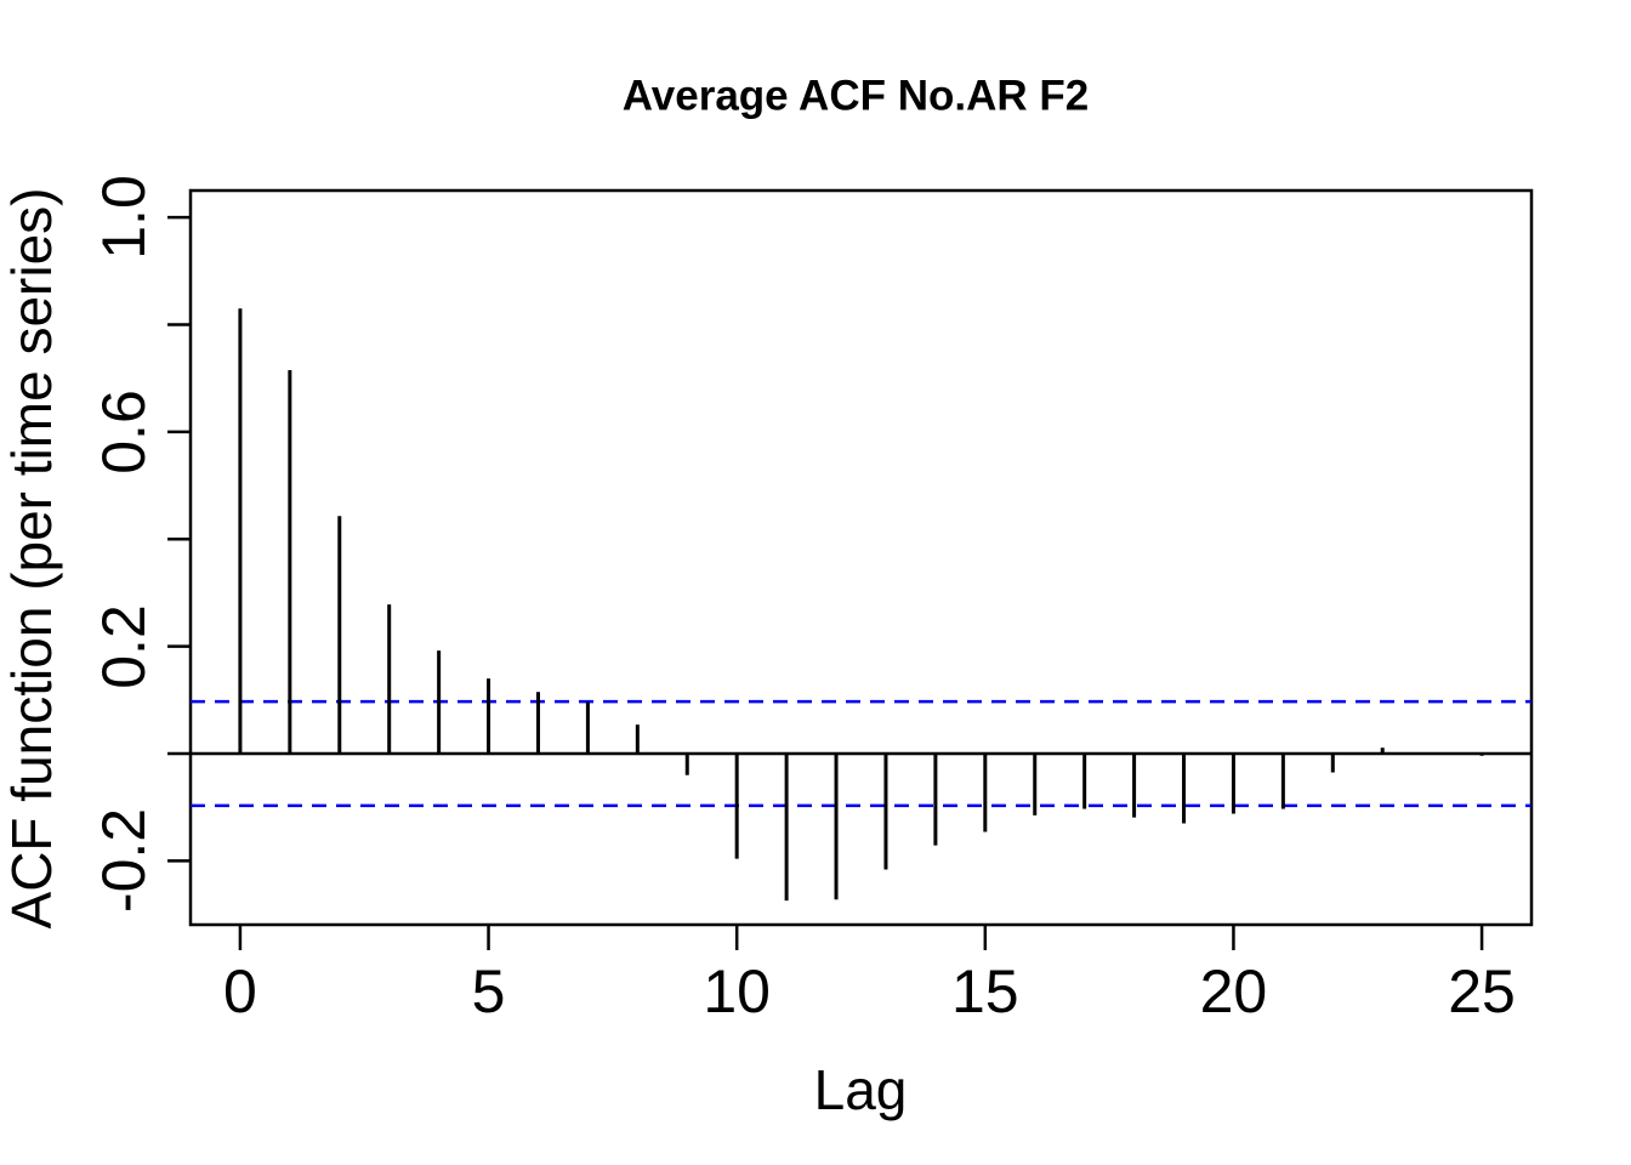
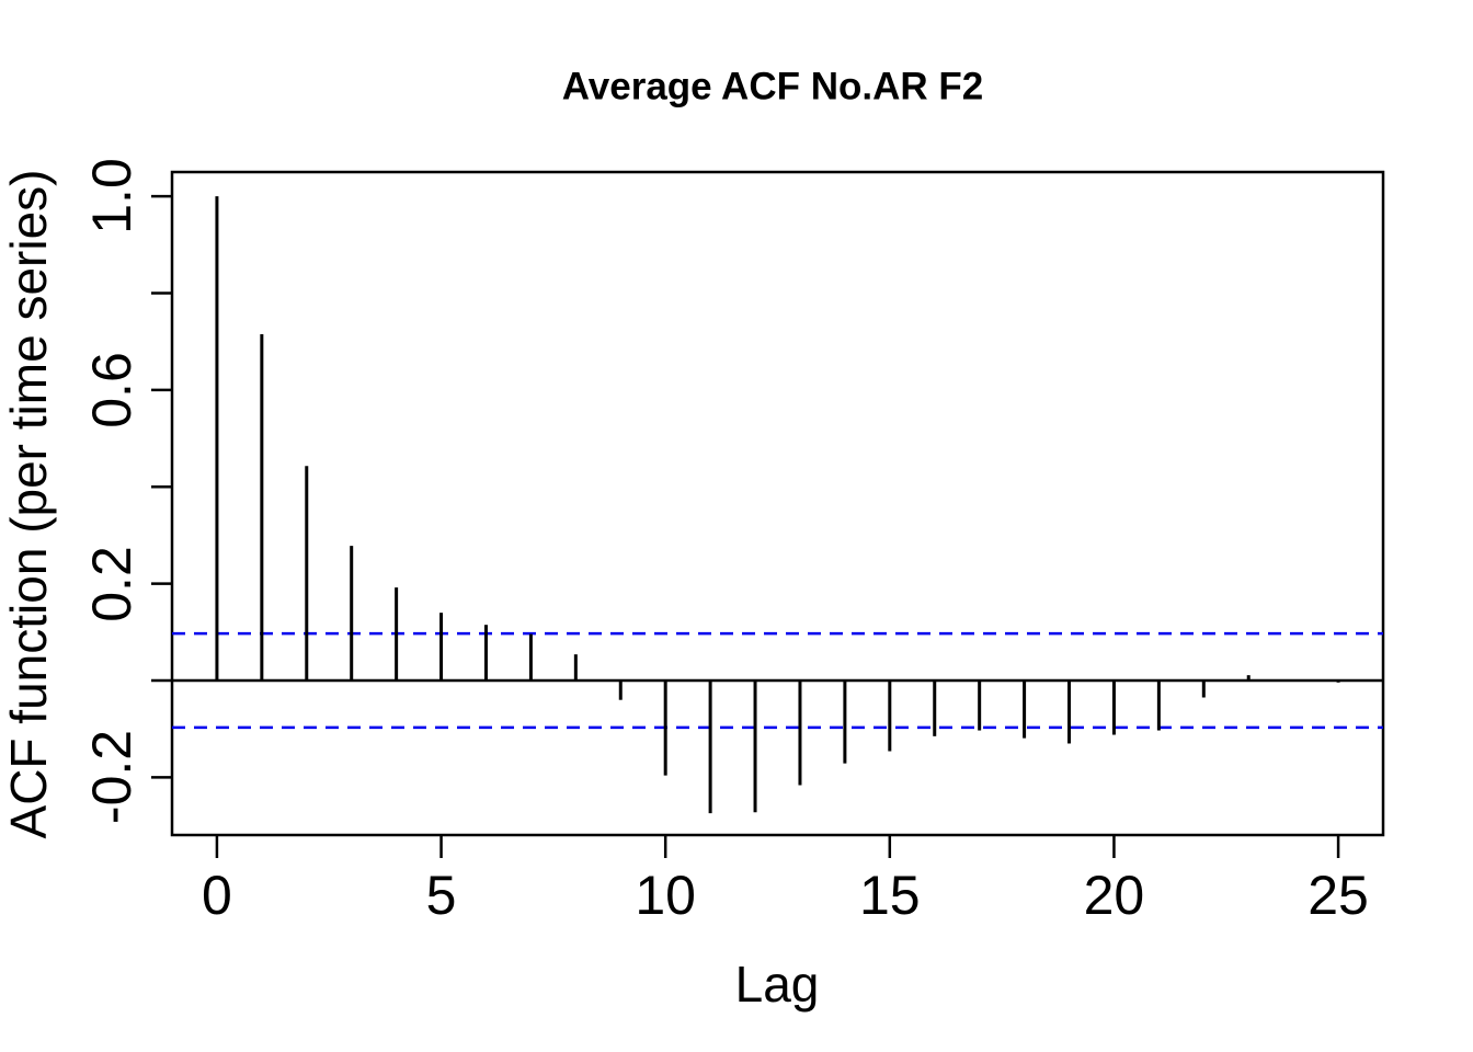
0: 0.83 -> 1.00
